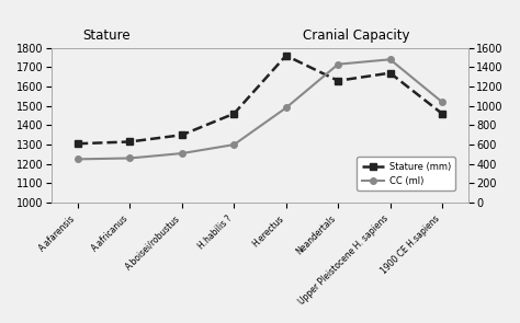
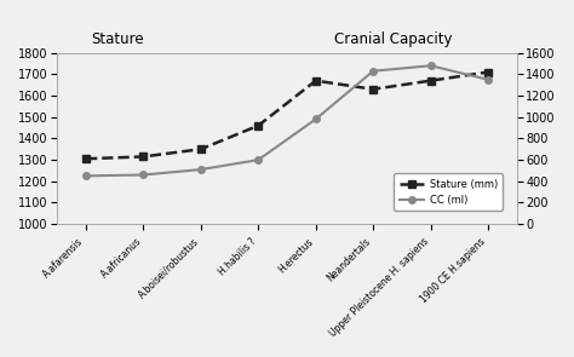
Stature (mm)/H.erectus: 1760 -> 1670
Stature (mm)/1900 CE H.sapiens: 1460 -> 1710
CC (ml)/1900 CE H.sapiens: 1040 -> 1350
